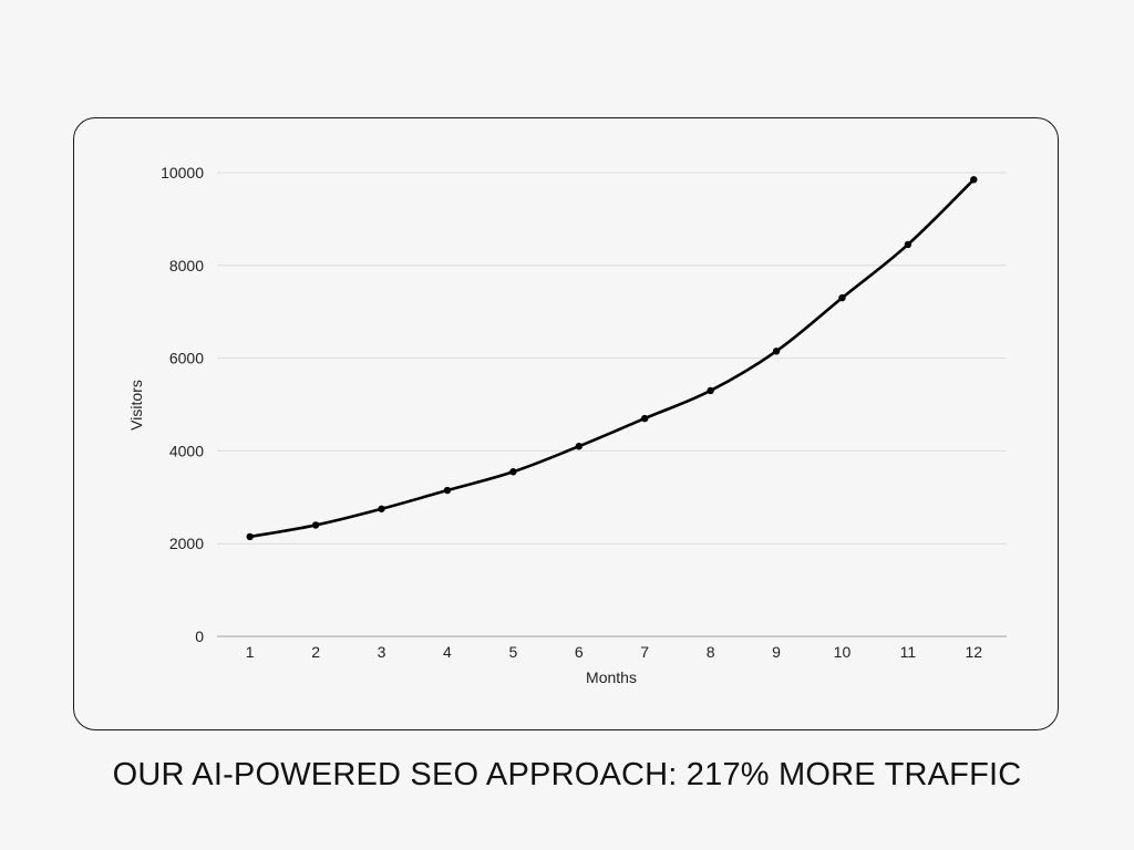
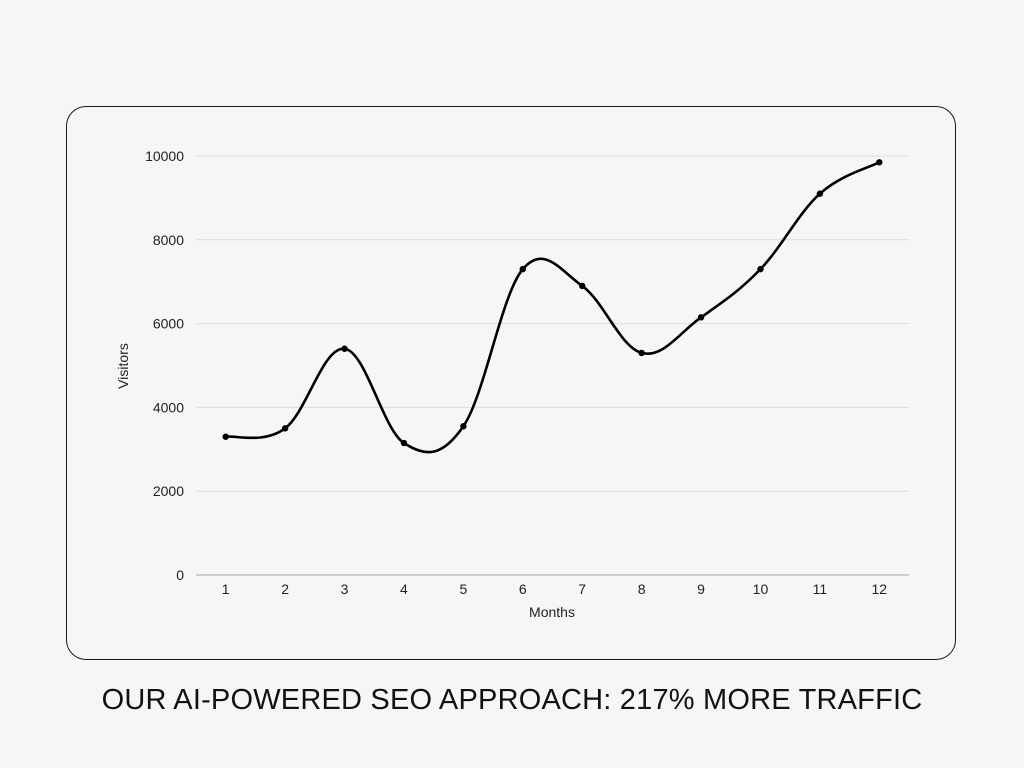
1: 2200 -> 3300
2: 2400 -> 3500
3: 2800 -> 5400
6: 4100 -> 7300
7: 4700 -> 6900
11: 8400 -> 9100
